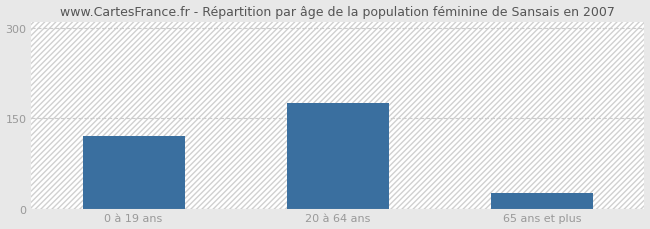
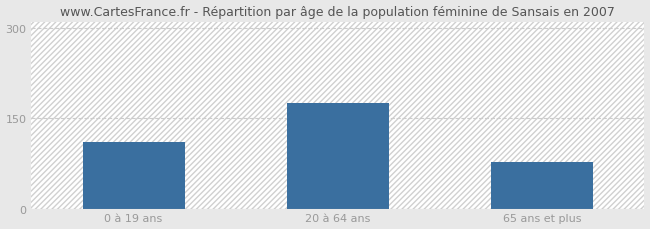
0 à 19 ans: 120 -> 110
65 ans et plus: 25 -> 78
